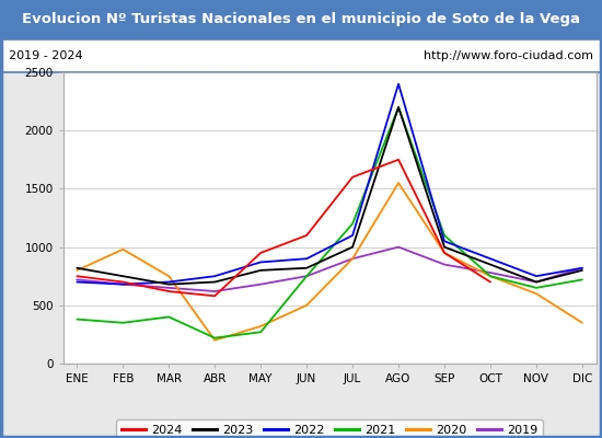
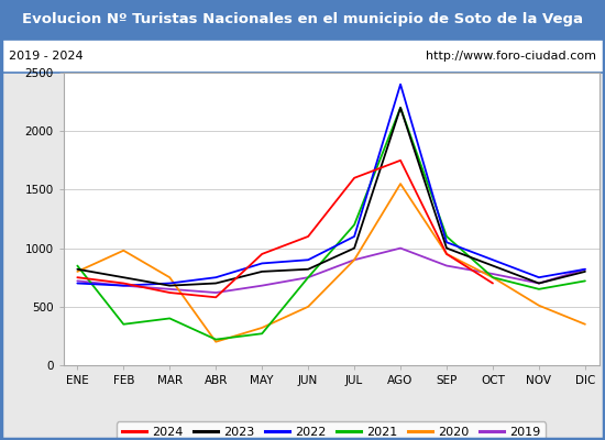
2021/ENE: 380 -> 850
2020/NOV: 600 -> 510
